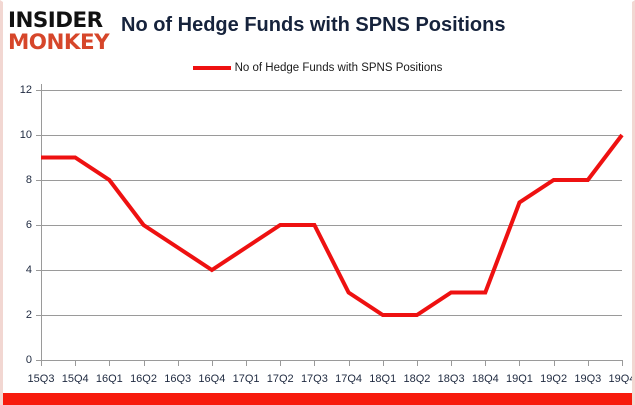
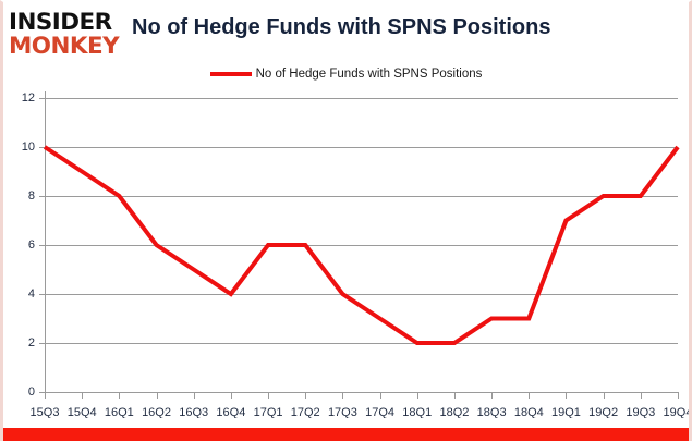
15Q3: 9 -> 10
17Q1: 5 -> 6
17Q3: 6 -> 4
